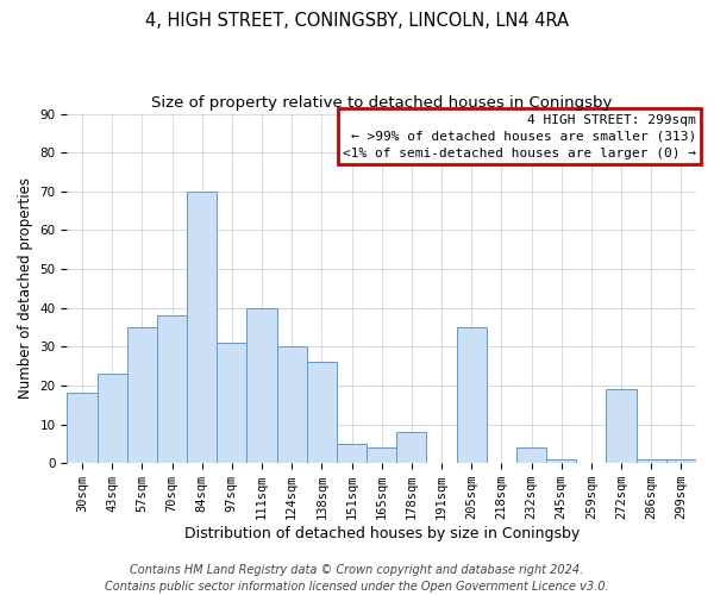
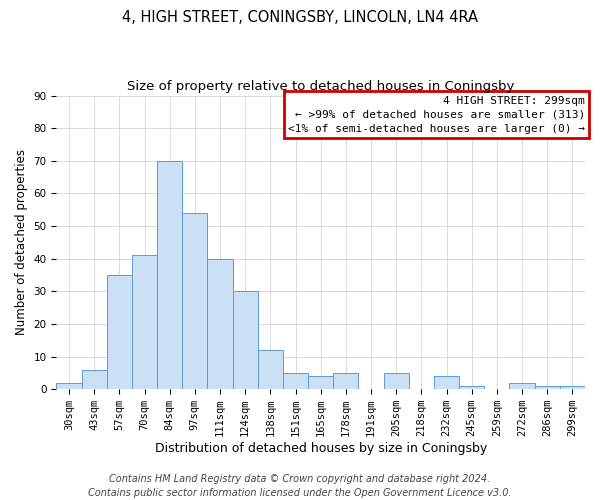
30sqm: 18 -> 2
43sqm: 23 -> 6
70sqm: 38 -> 41
97sqm: 31 -> 54
138sqm: 26 -> 12
178sqm: 8 -> 5
205sqm: 35 -> 5
272sqm: 19 -> 2
